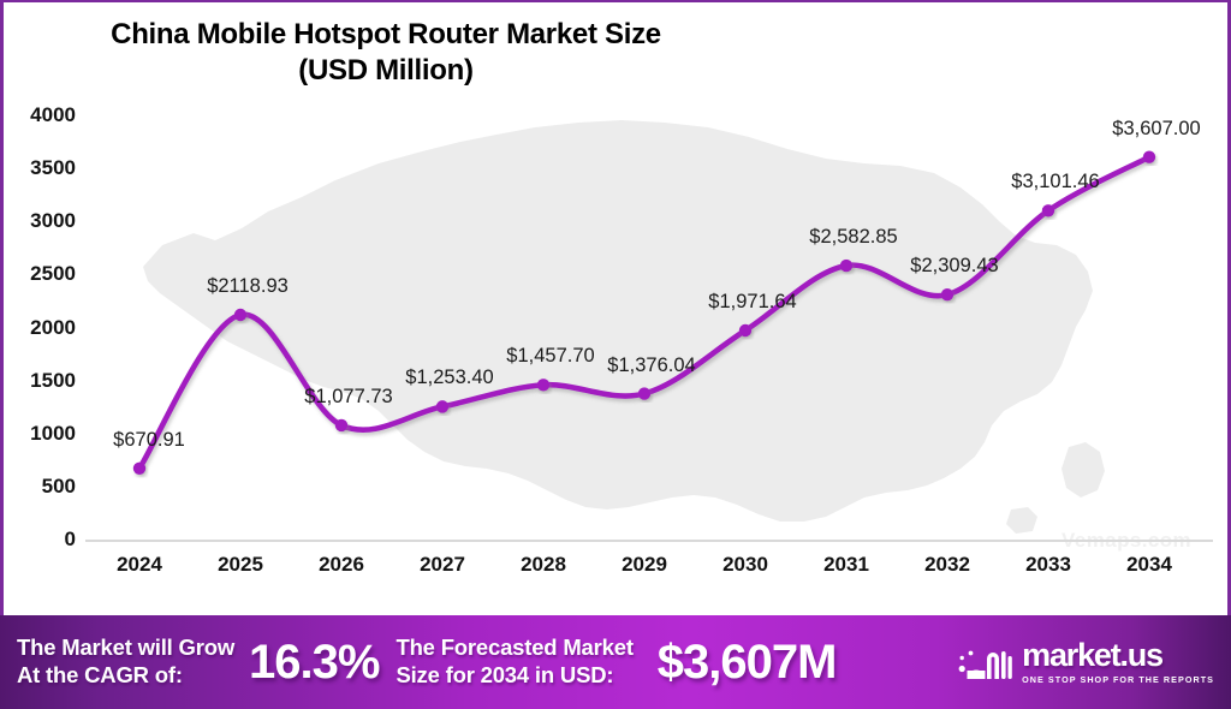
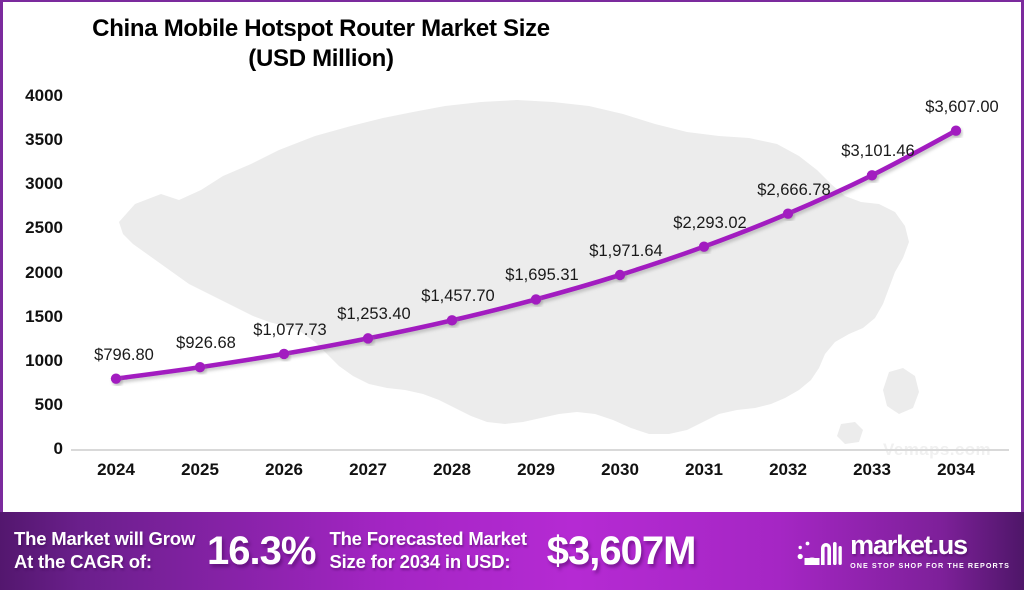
2024: $670.91 -> $796.80
2025: $2118.93 -> $926.68
2029: $1,376.04 -> $1,695.31
2031: $2,582.85 -> $2,293.02
2032: $2,309.43 -> $2,666.78
